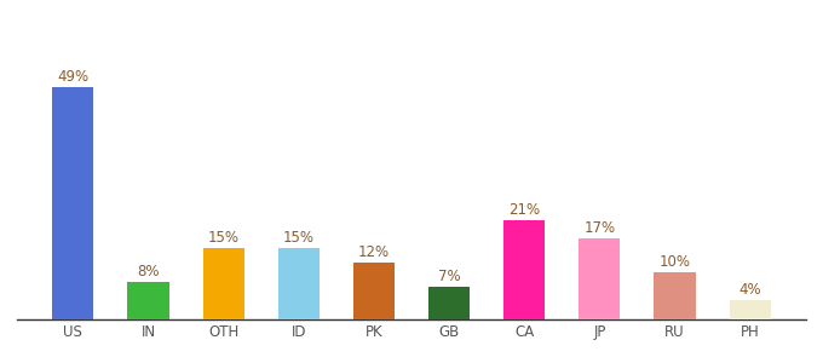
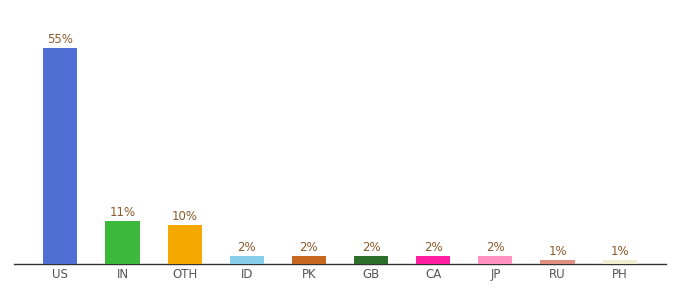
US: 49% -> 55%
IN: 8% -> 11%
OTH: 15% -> 10%
ID: 15% -> 2%
PK: 12% -> 2%
GB: 7% -> 2%
CA: 21% -> 2%
JP: 17% -> 2%
RU: 10% -> 1%
PH: 4% -> 1%
